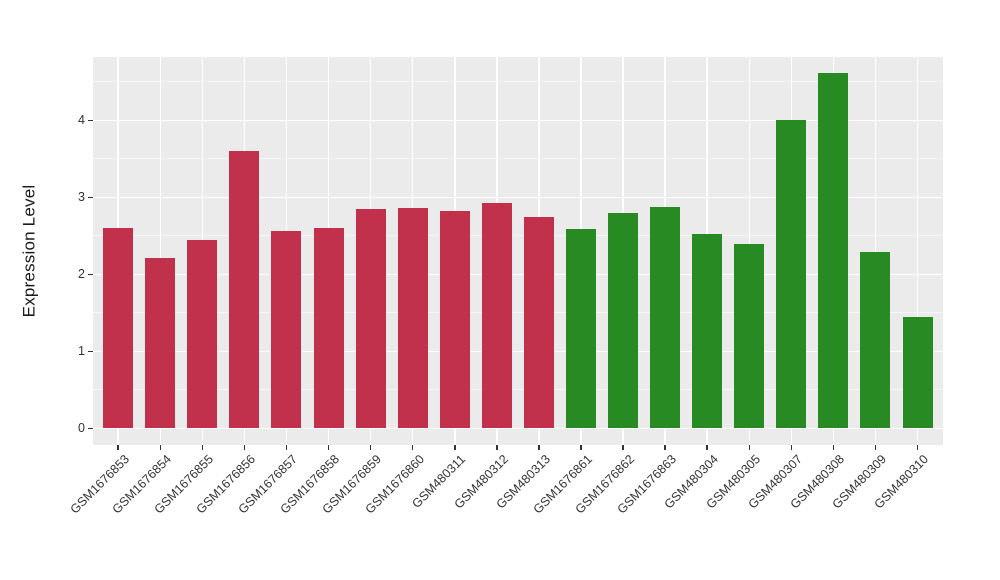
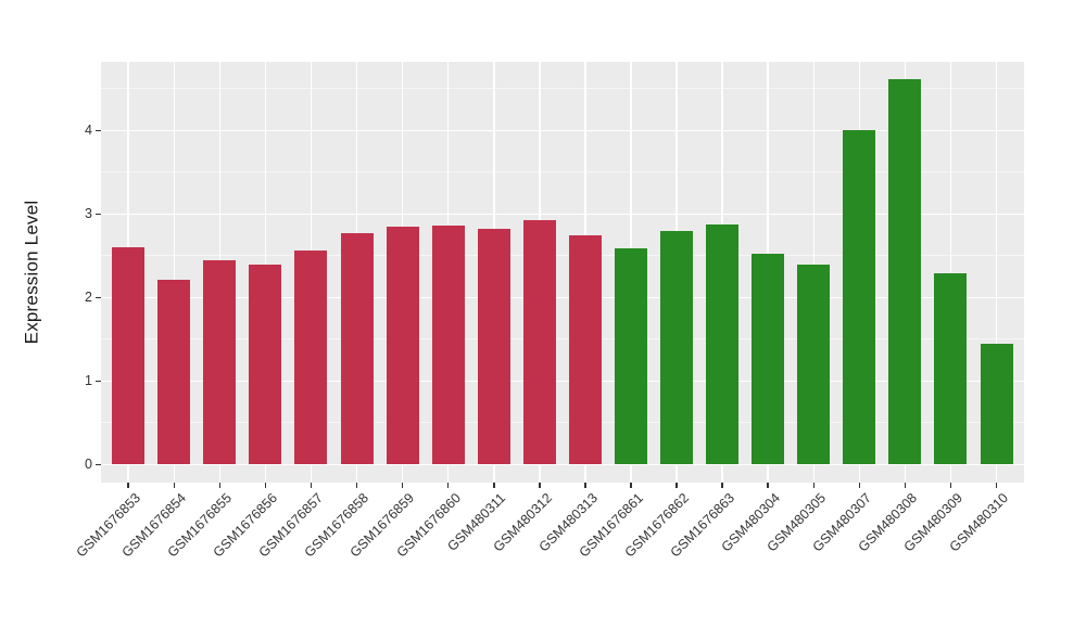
GSM1676856: 3.6 -> 2.4
GSM1676858: 2.6 -> 2.8
